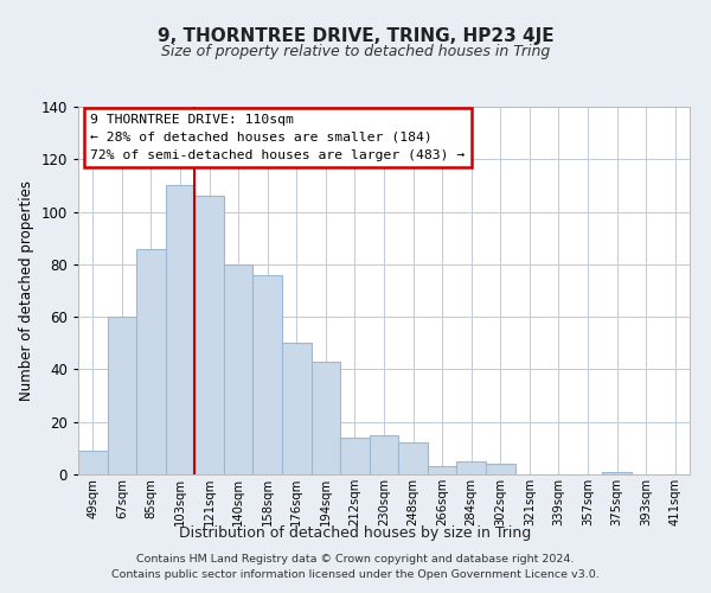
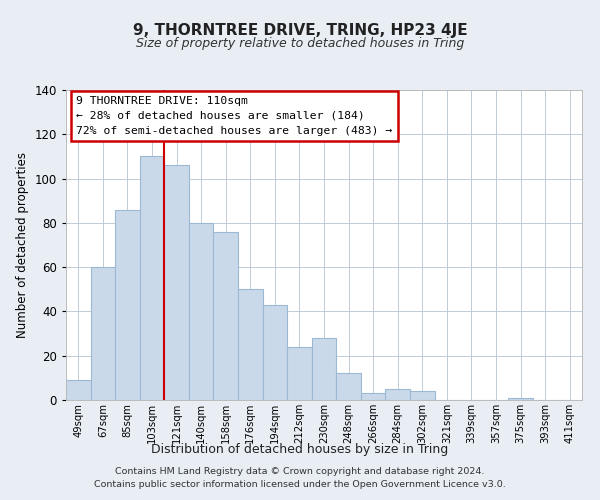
212sqm: 14 -> 24
230sqm: 15 -> 28
